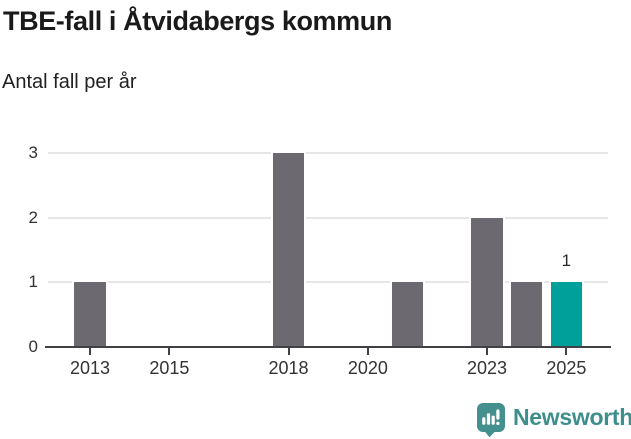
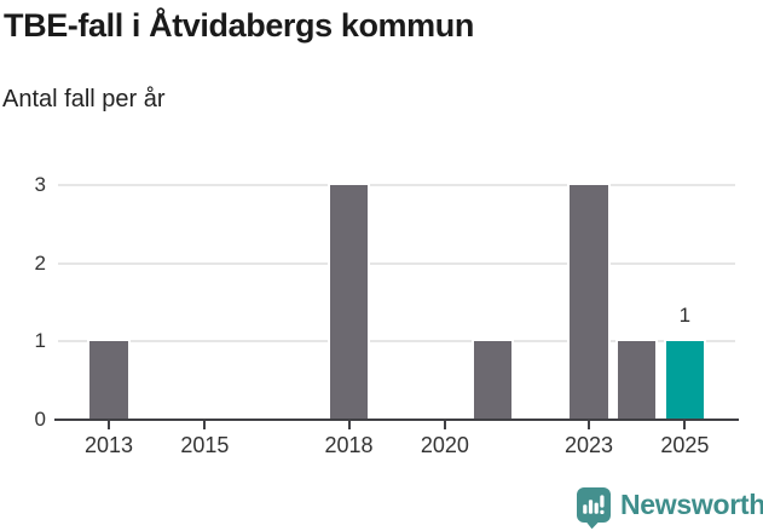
2023: 2 -> 3
